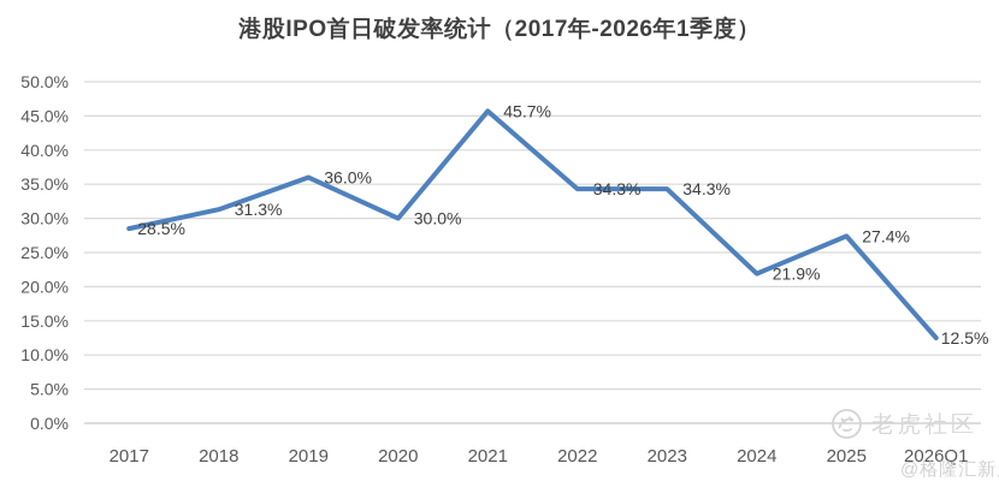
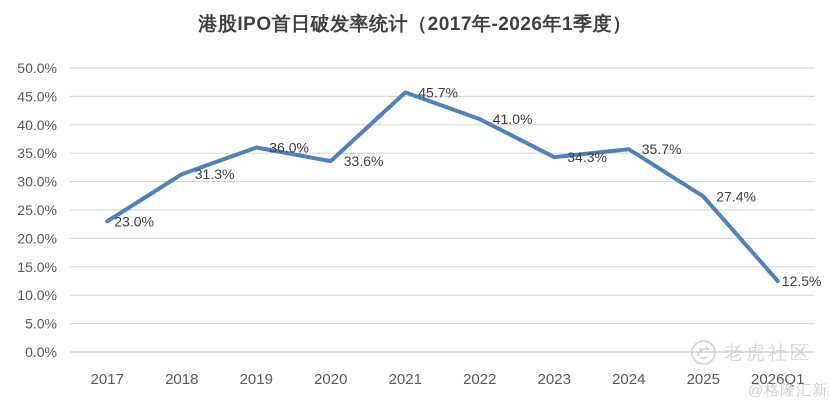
2017: 28.5% -> 23.0%
2020: 30.0% -> 33.6%
2022: 34.3% -> 41.0%
2024: 21.9% -> 35.7%
